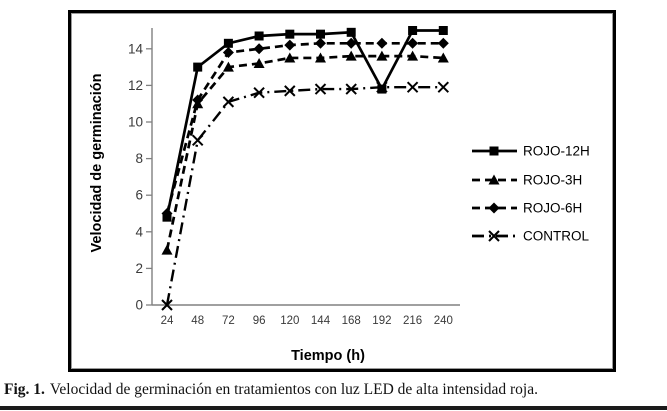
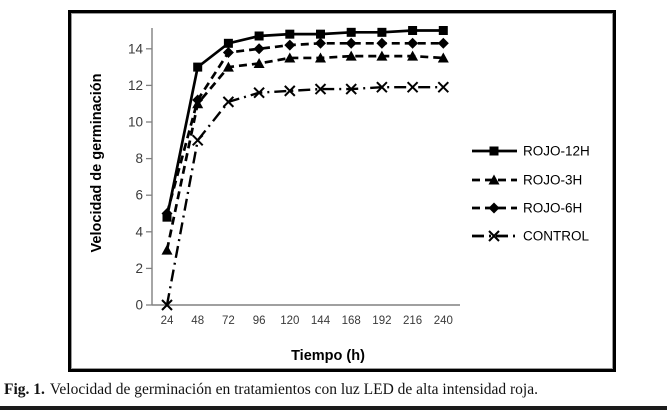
ROJO-12H/192: 11.8 -> 14.9
